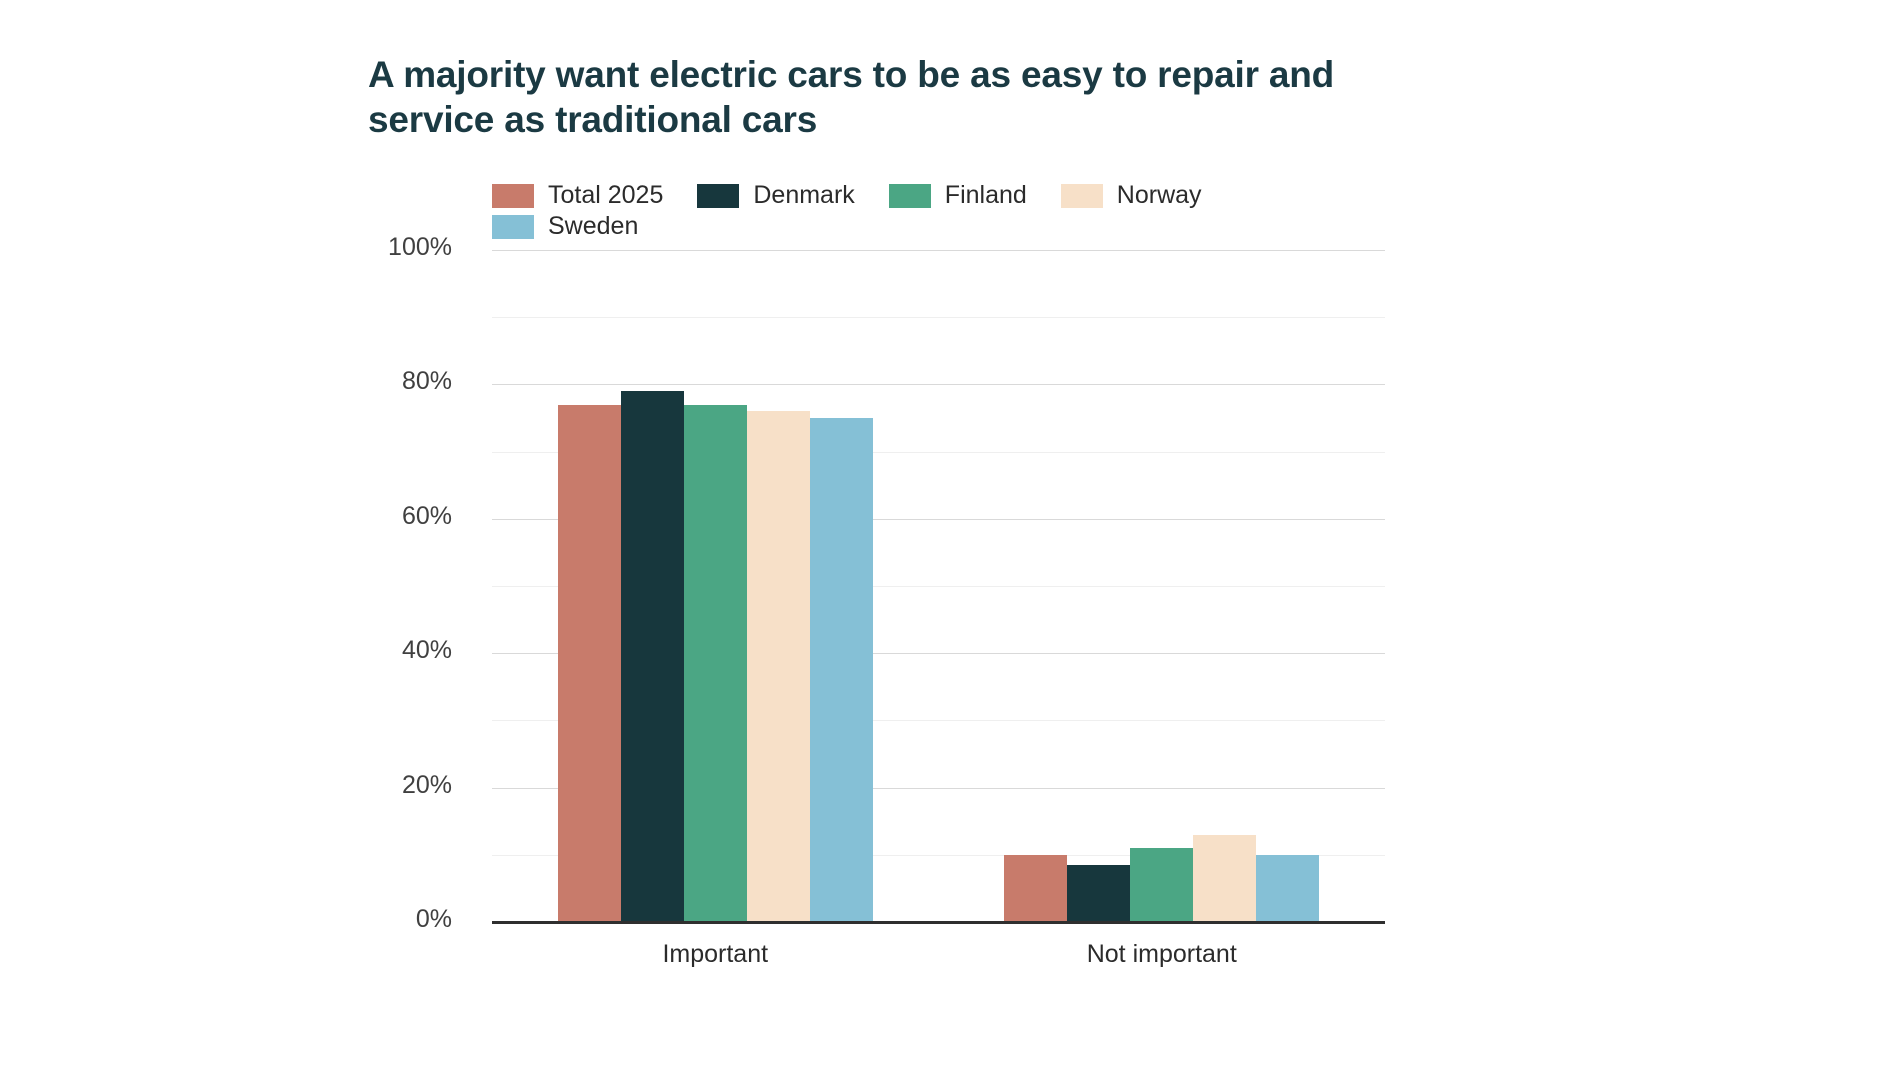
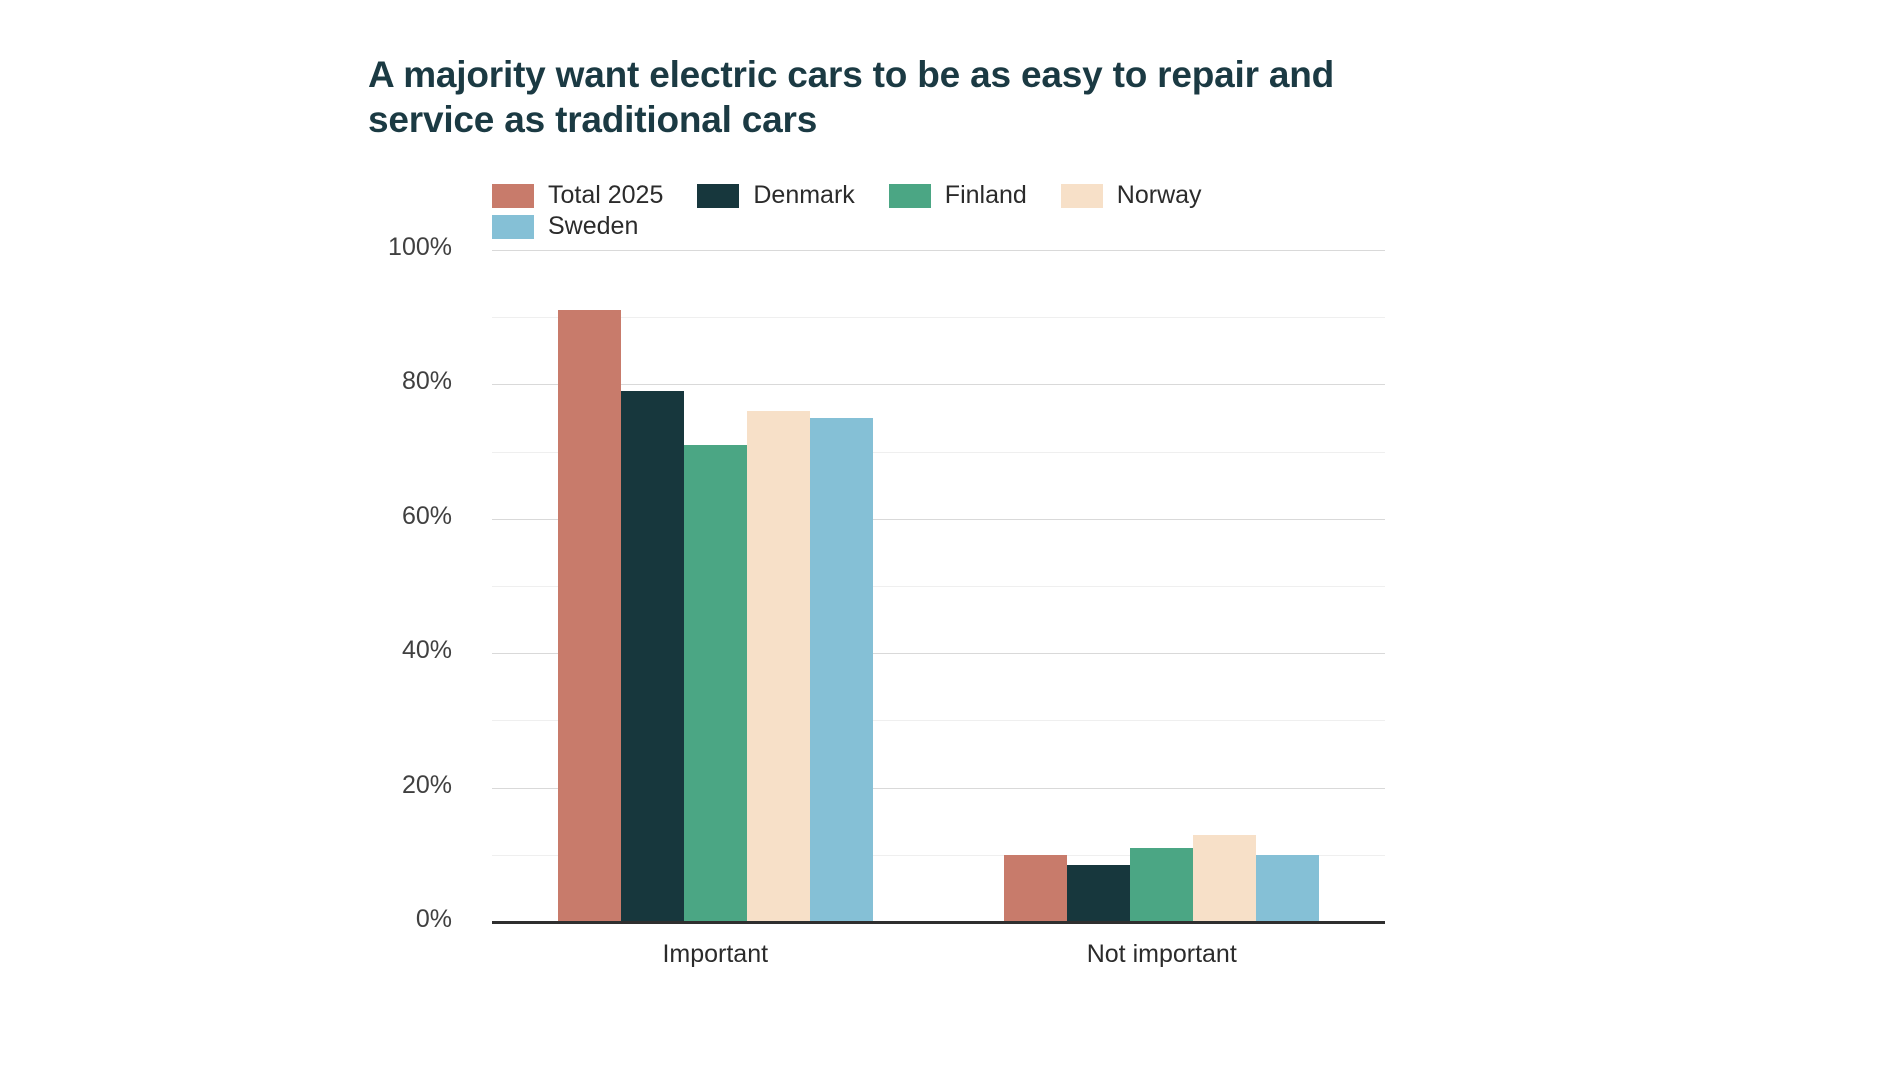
Total 2025/Important: 77% -> 91%
Finland/Important: 77% -> 71%
